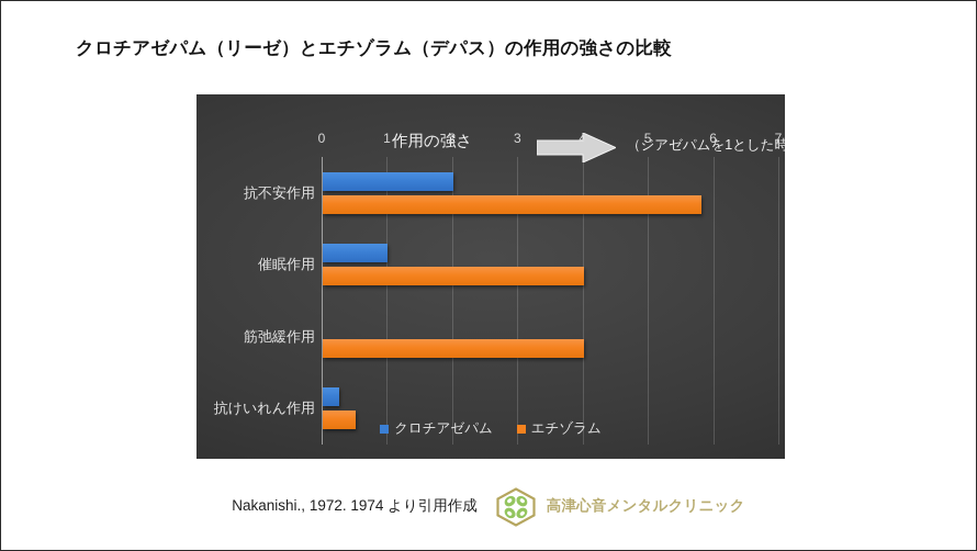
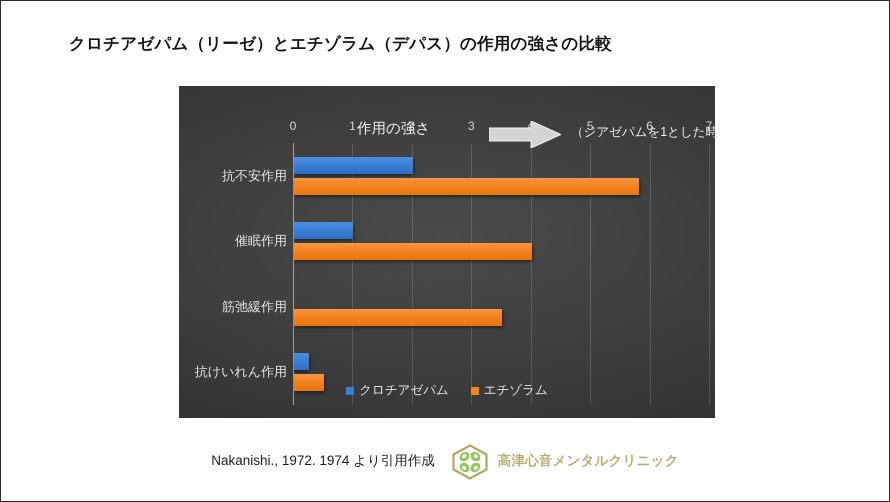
エチゾラム/筋弛緩作用: 4.0 -> 3.5
